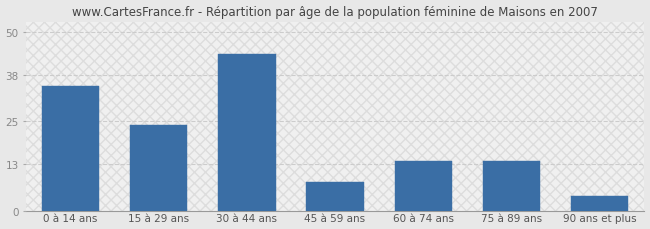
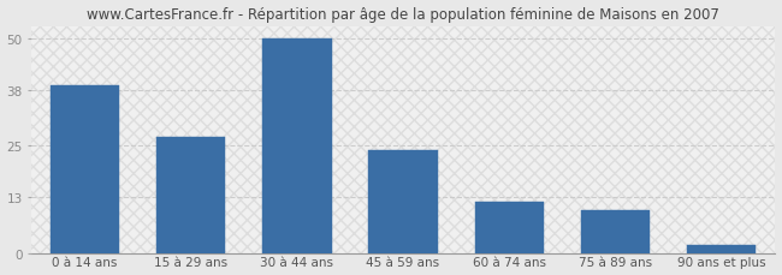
0 à 14 ans: 35 -> 39
15 à 29 ans: 24 -> 27
30 à 44 ans: 44 -> 50
45 à 59 ans: 8 -> 24
60 à 74 ans: 14 -> 12
75 à 89 ans: 14 -> 10
90 ans et plus: 4 -> 2
